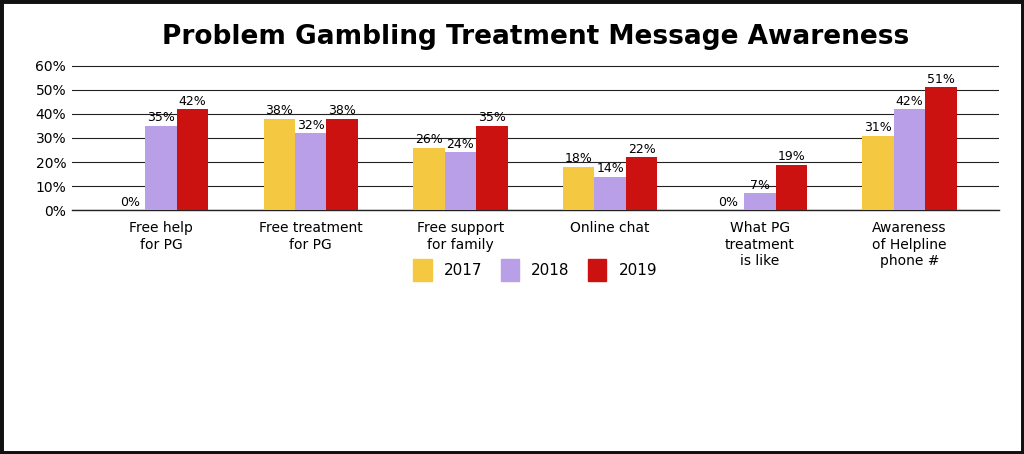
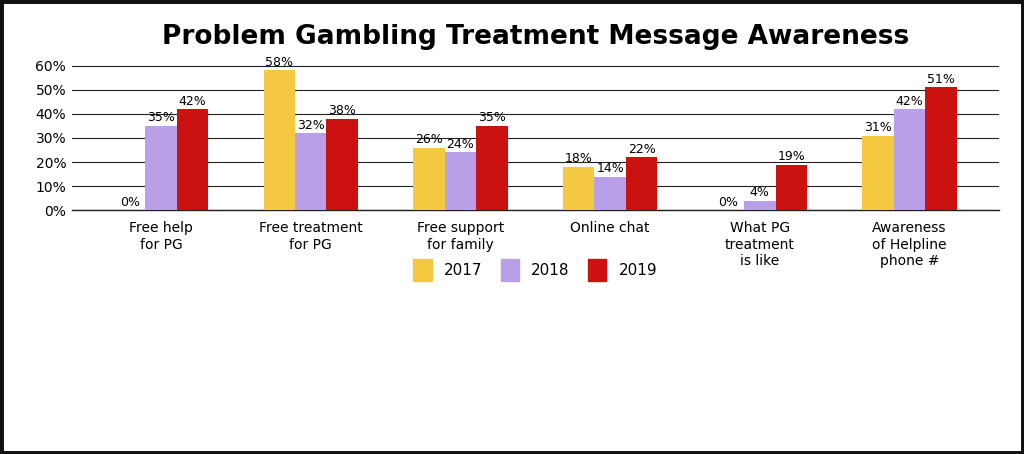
2017/Free treatment for PG: 38% -> 58%
2018/What PG treatment is like: 7% -> 4%
